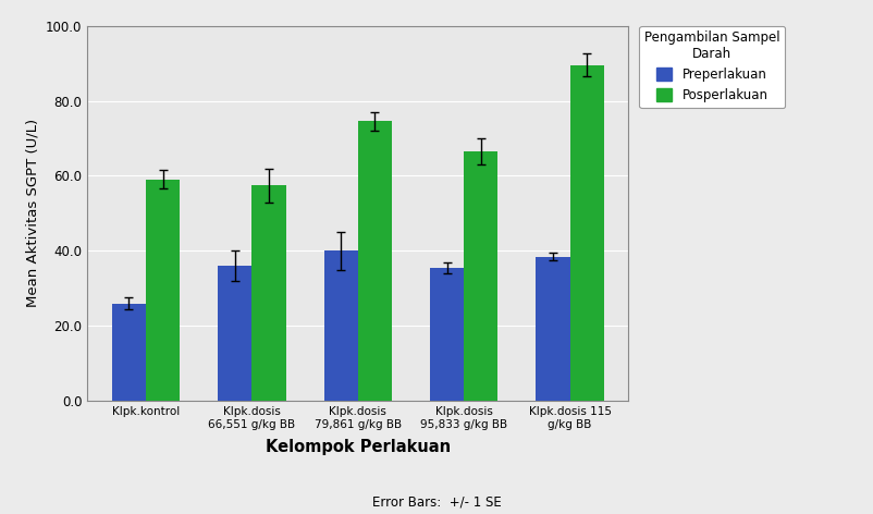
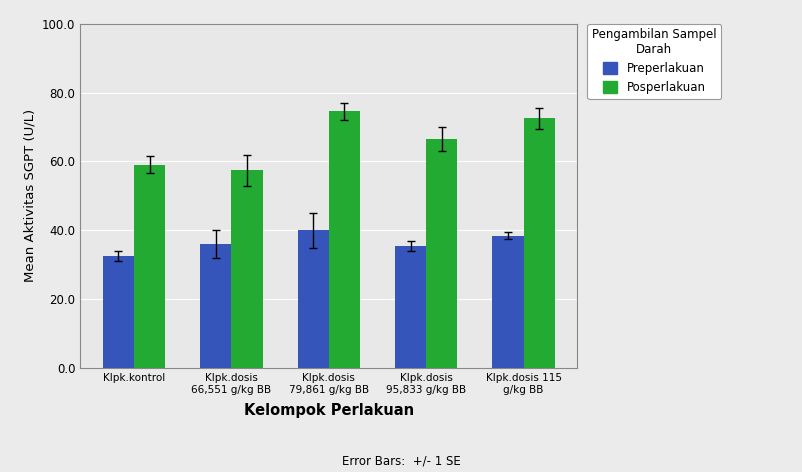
Preperlakuan/Klpk.kontrol: 26.0 -> 32.5
Posperlakuan/Klpk.dosis 115 g/kg BB: 89.5 -> 72.5
